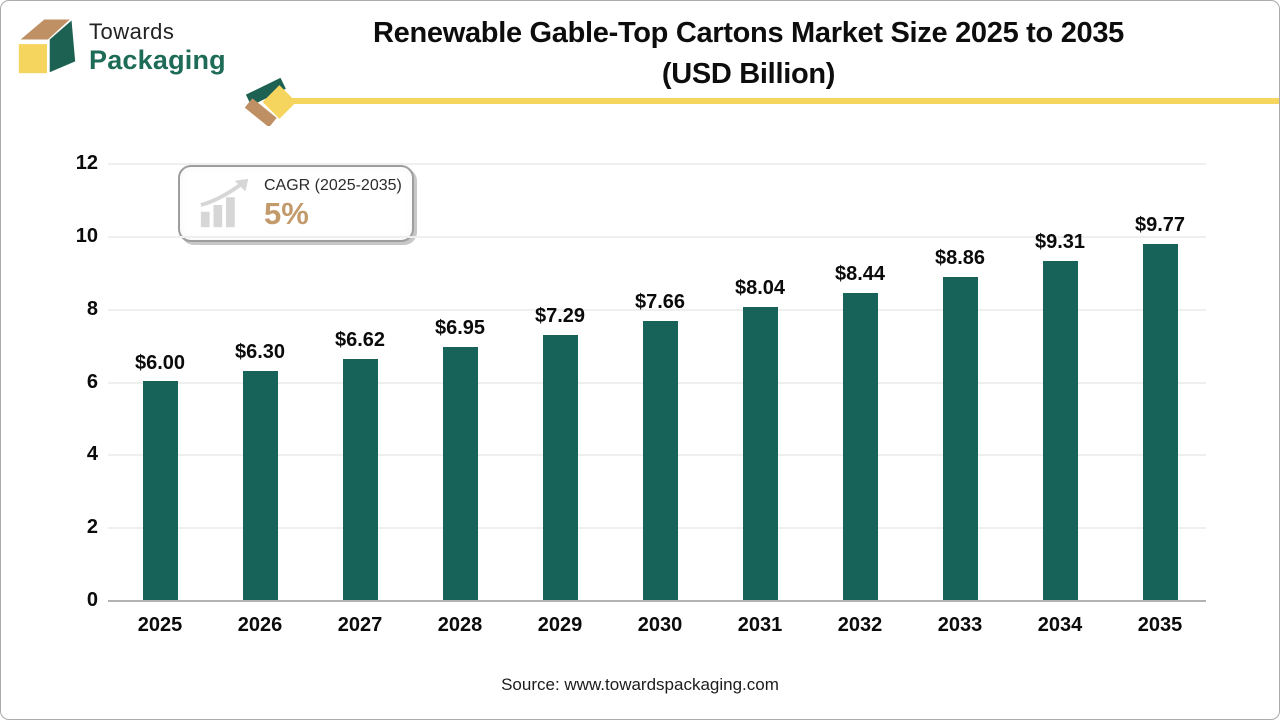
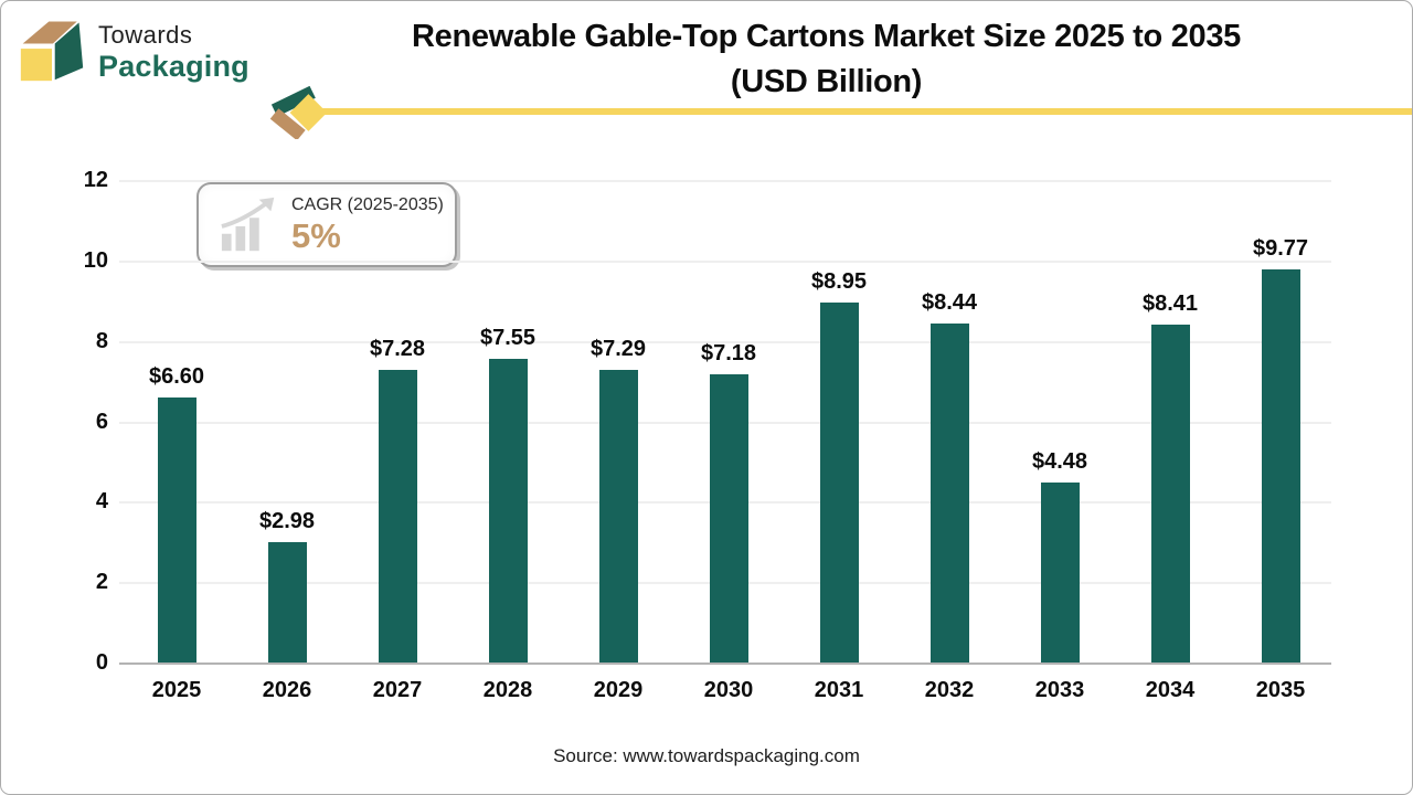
2025: $6.00 -> $6.60
2026: $6.30 -> $2.98
2027: $6.62 -> $7.28
2028: $6.95 -> $7.55
2030: $7.66 -> $7.18
2031: $8.04 -> $8.95
2033: $8.86 -> $4.48
2034: $9.31 -> $8.41
